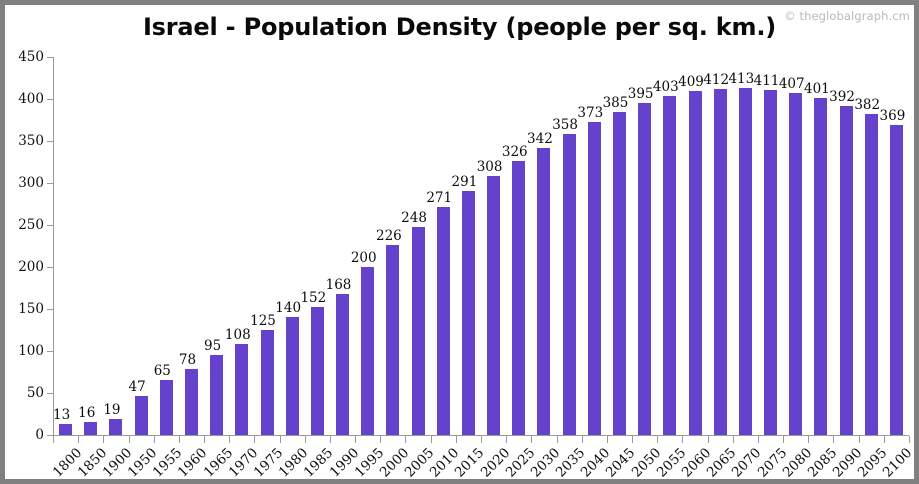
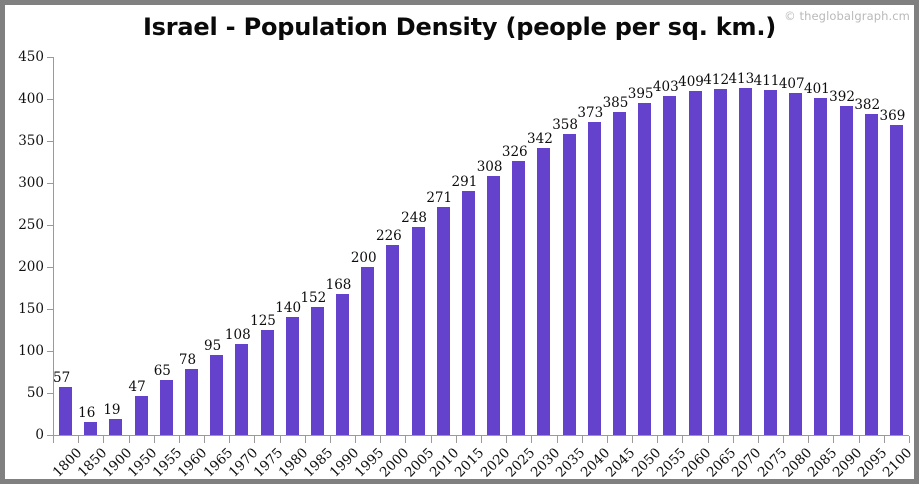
1800: 13 -> 57
